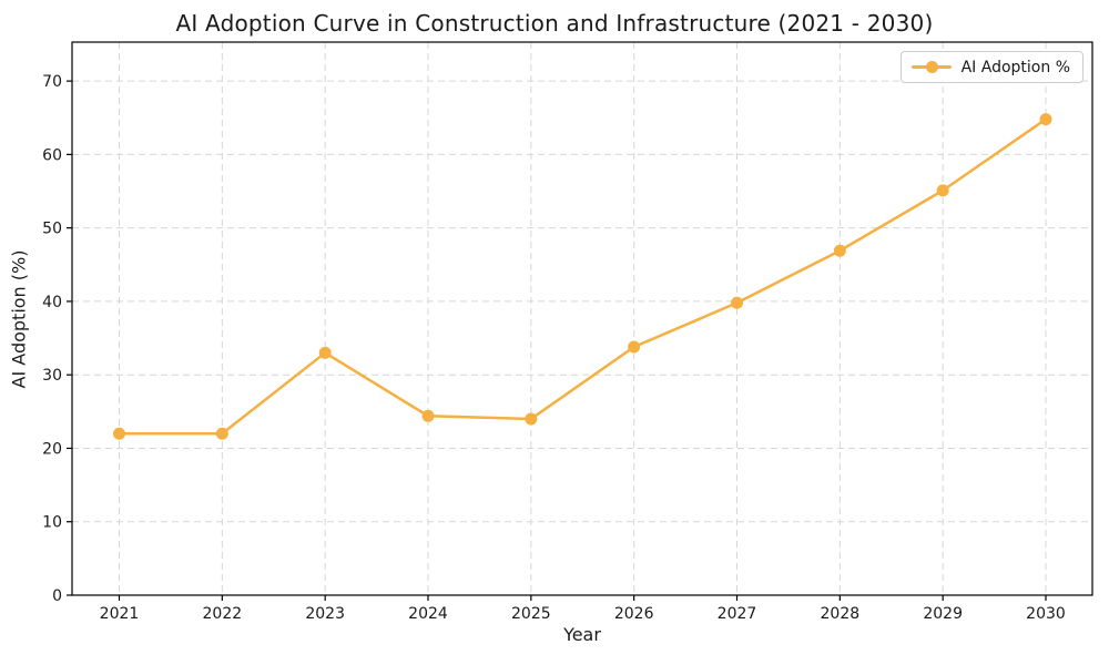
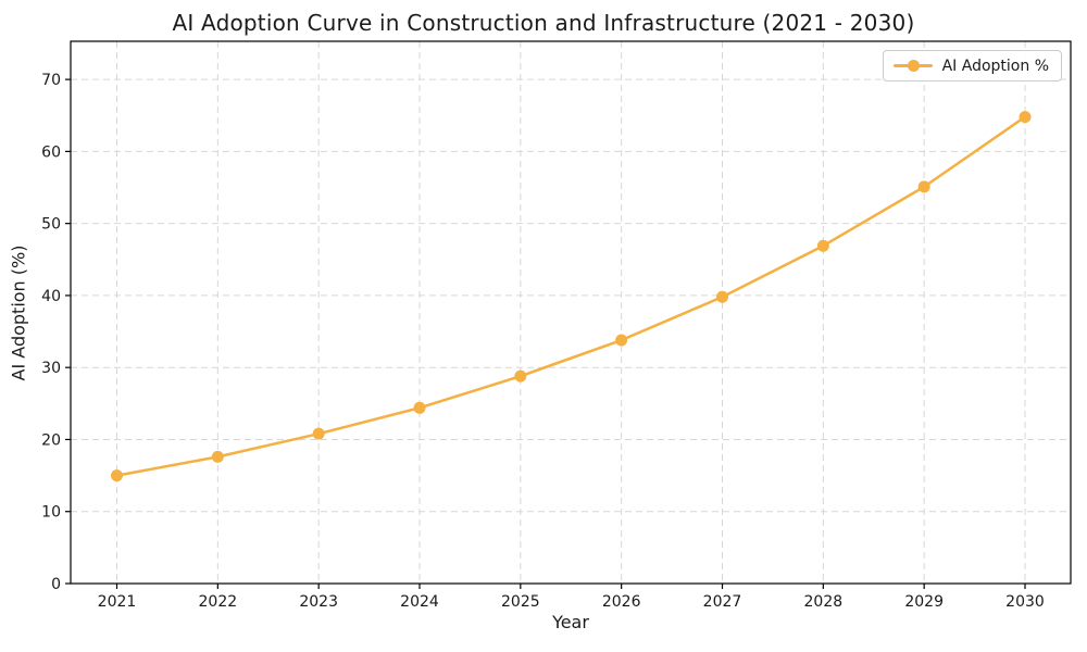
2021: 22 -> 15
2022: 22 -> 18
2023: 33 -> 21
2025: 24 -> 29
